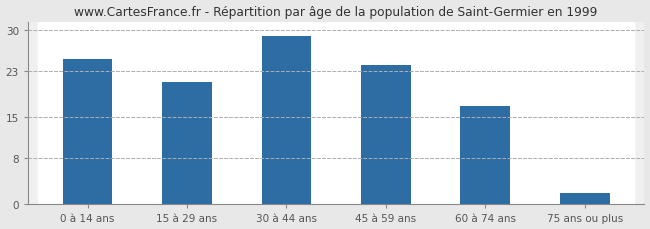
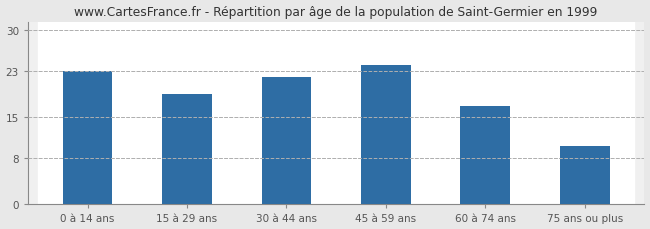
0 à 14 ans: 25 -> 23
15 à 29 ans: 21 -> 19
30 à 44 ans: 29 -> 22
75 ans ou plus: 2 -> 10
